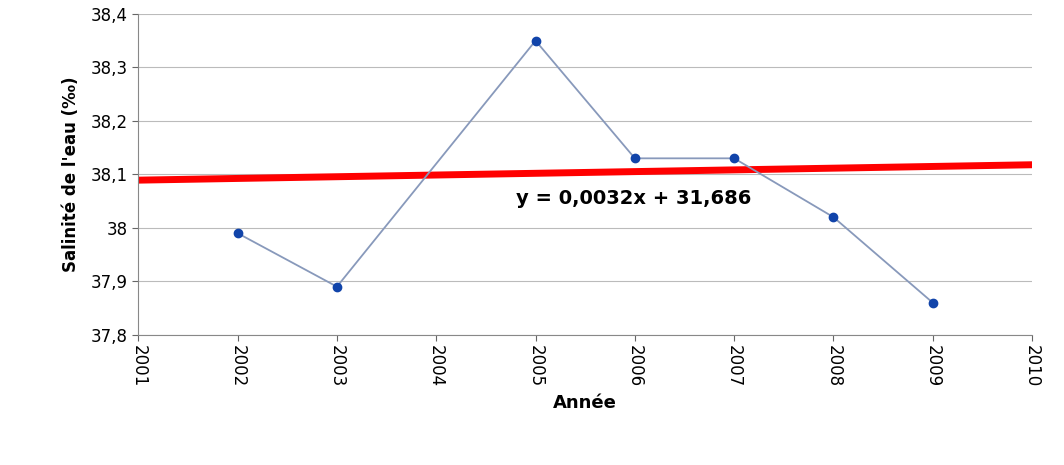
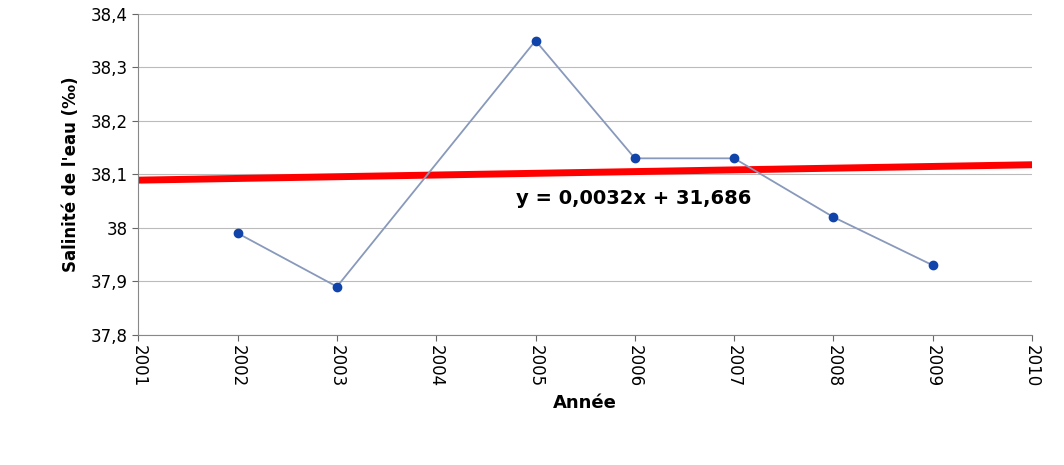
2009: 37,86 -> 37,93
